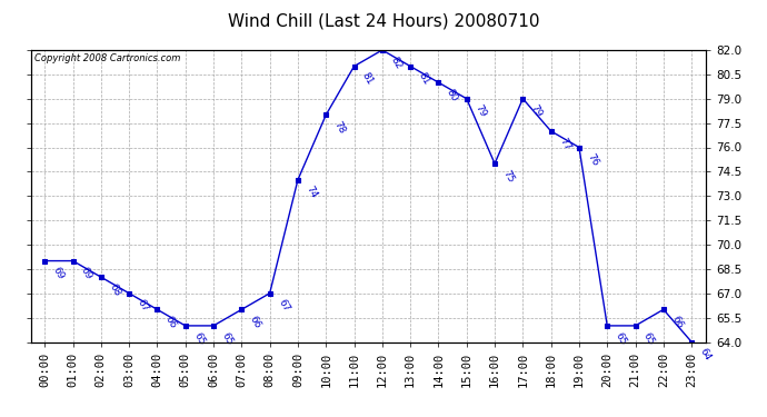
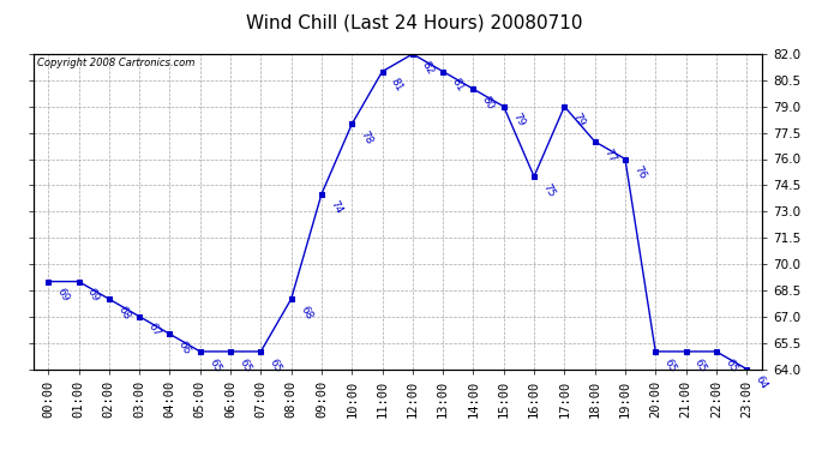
07:00: 66 -> 65
08:00: 67 -> 68
22:00: 66 -> 65
